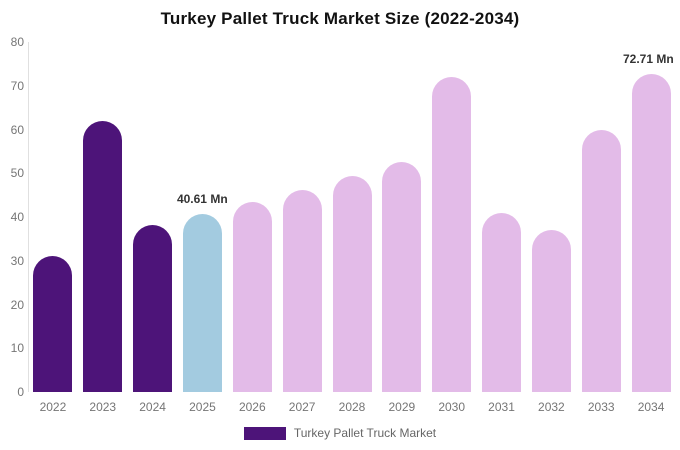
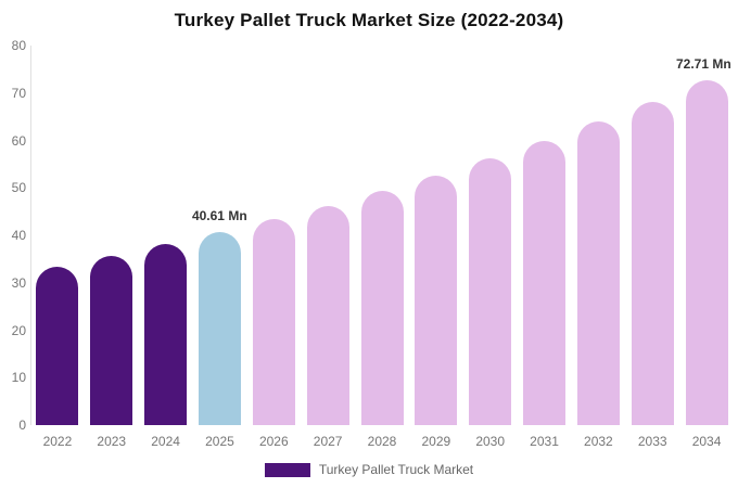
2022: 31 -> 33
2023: 62 -> 36
2030: 72 -> 56
2031: 41 -> 60
2032: 37 -> 64
2033: 60 -> 68
